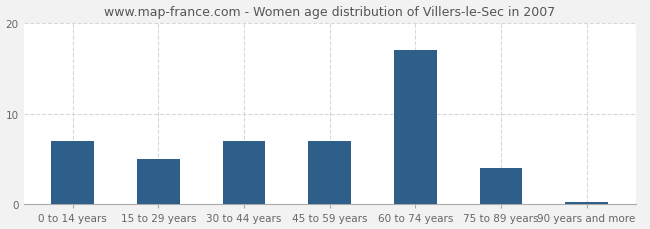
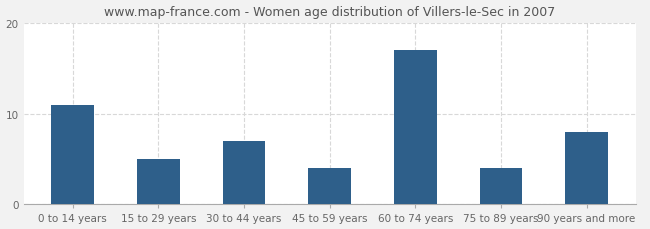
0 to 14 years: 7.0 -> 11.0
45 to 59 years: 7.0 -> 4.0
90 years and more: 0.3 -> 8.0
